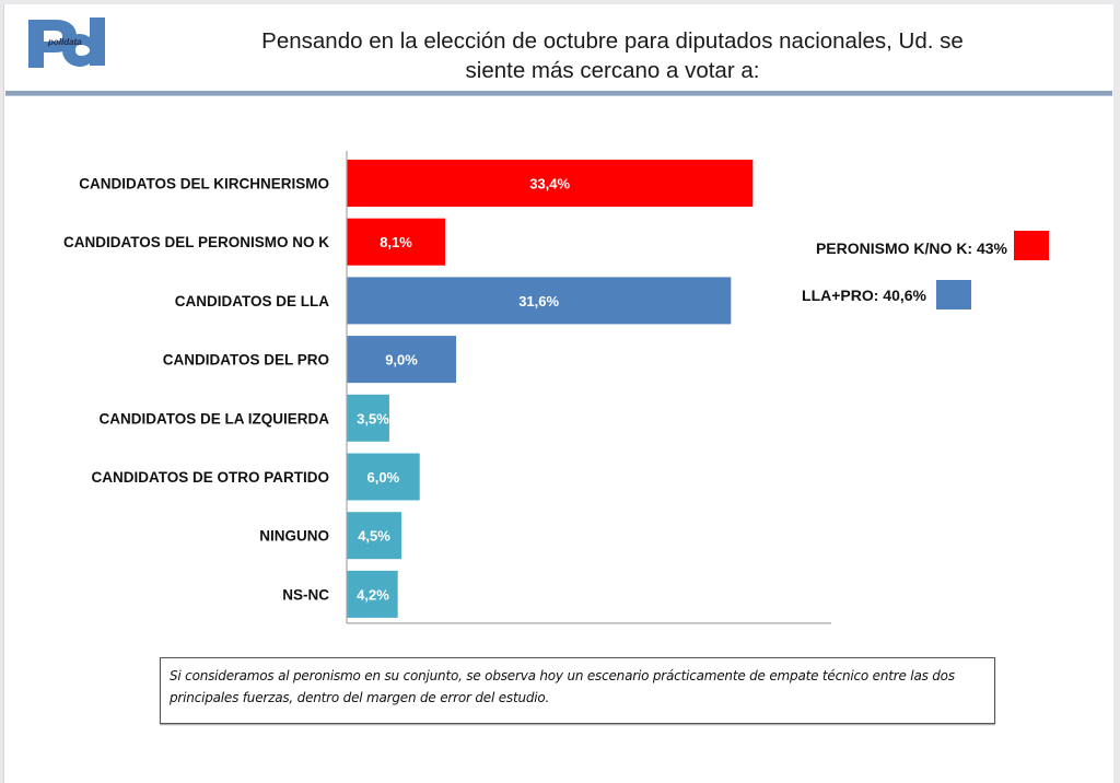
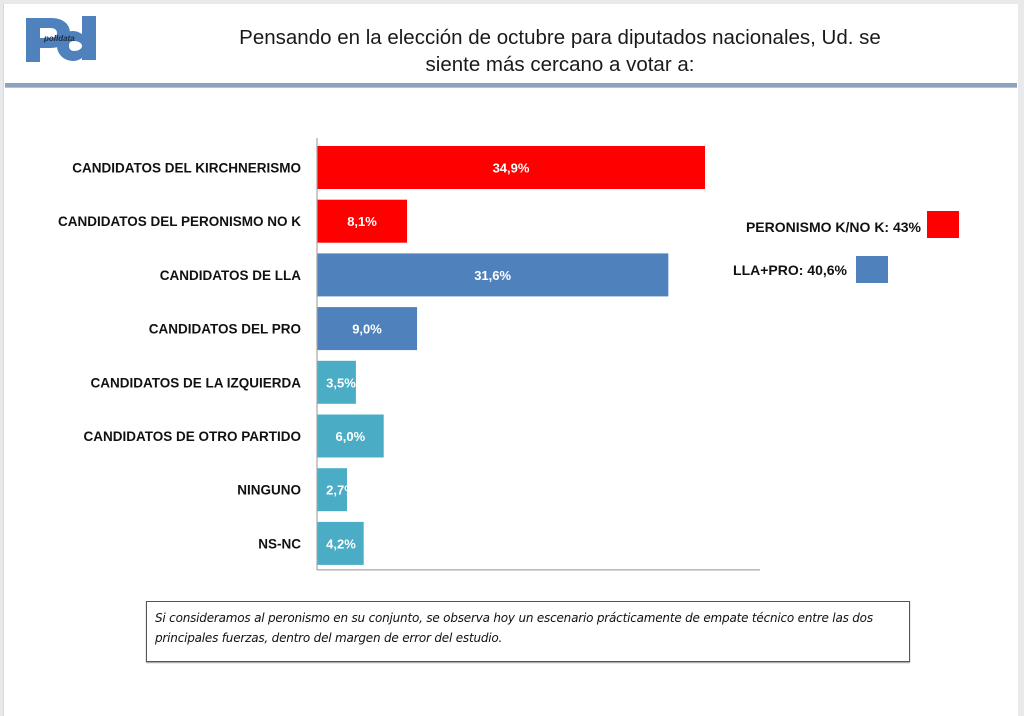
CANDIDATOS DEL KIRCHNERISMO: 33,4% -> 34,9%
NINGUNO: 4,5% -> 2,7%
